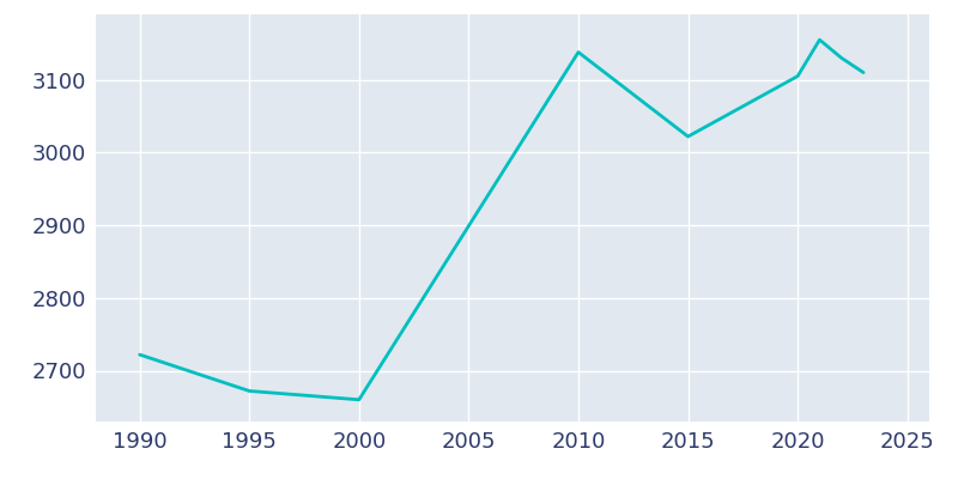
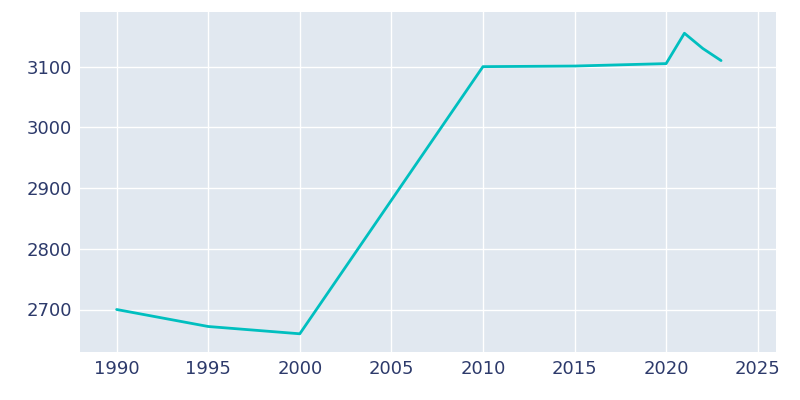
1990: 2722 -> 2700
2010: 3138 -> 3100
2015: 3022 -> 3101
